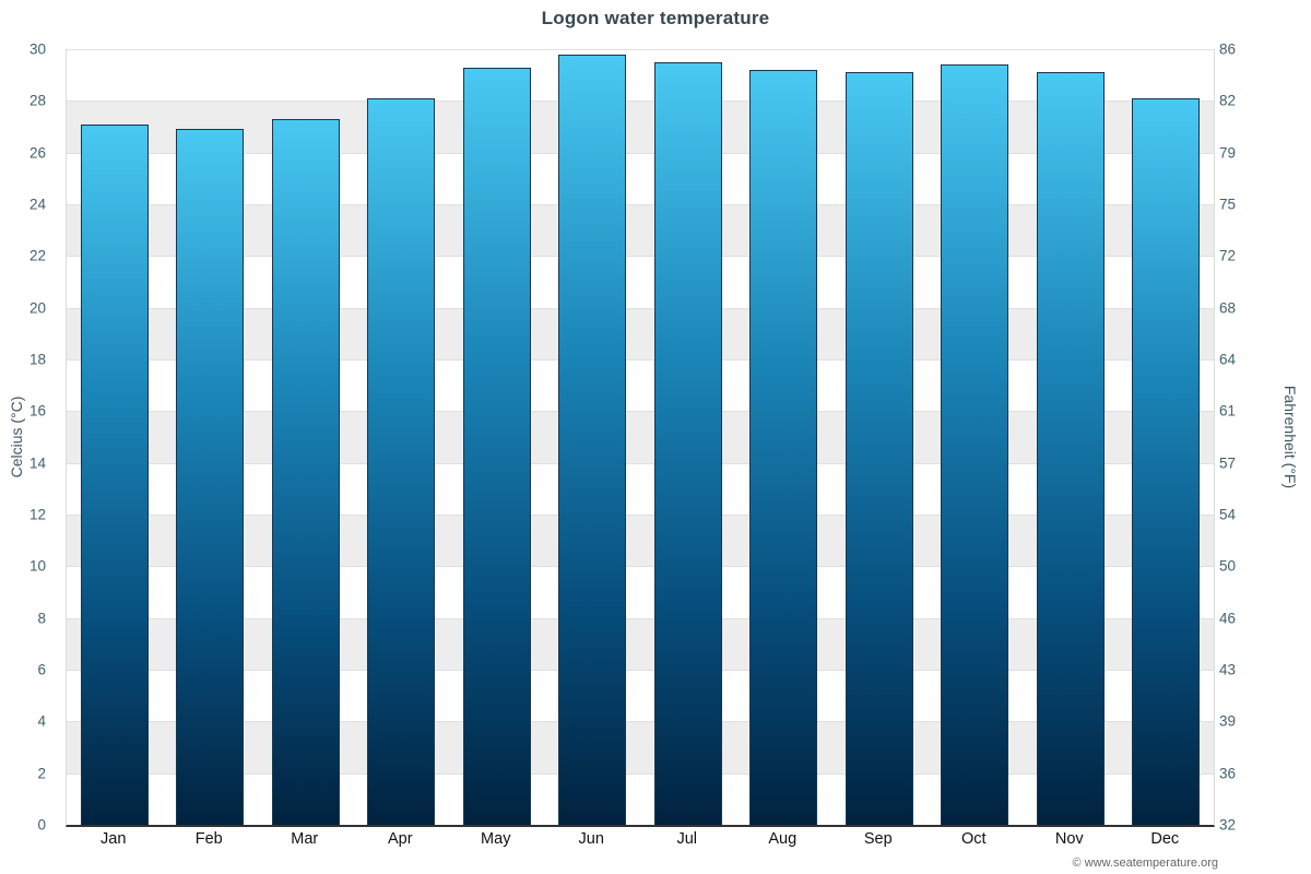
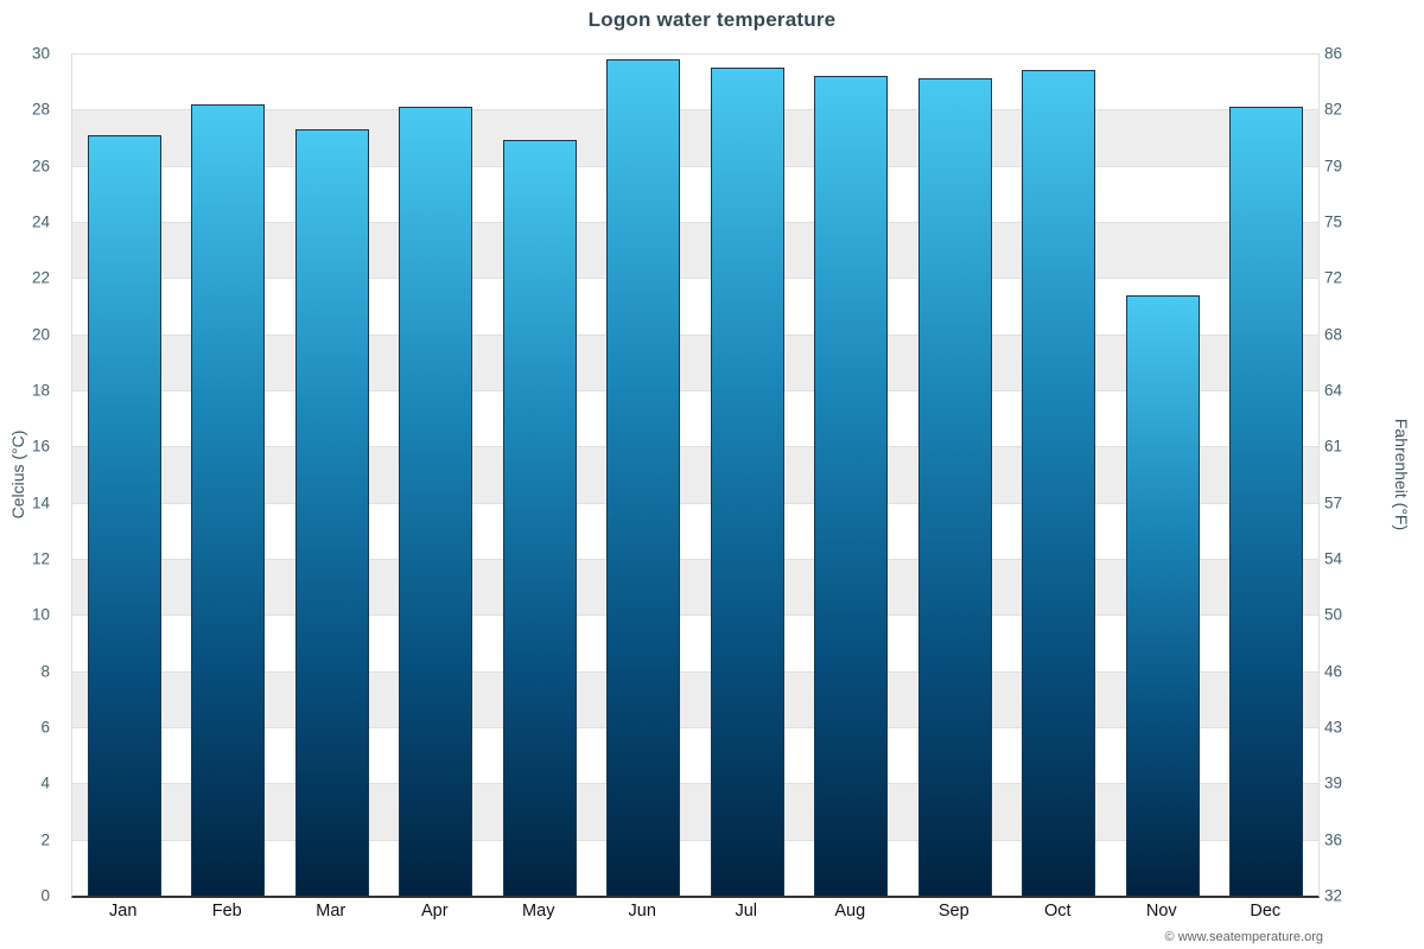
Feb: 26.9 -> 28.2
May: 29.3 -> 26.9
Nov: 29.1 -> 21.4
